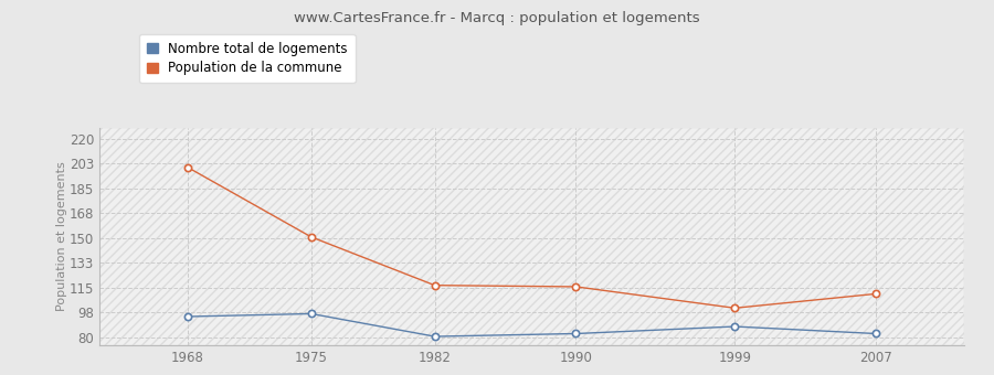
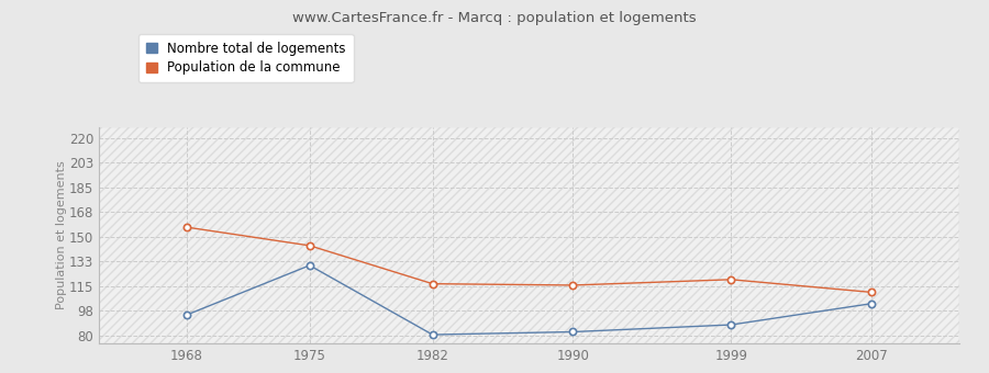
Population de la commune/1968: 200 -> 157
Nombre total de logements/1975: 97 -> 130
Population de la commune/1975: 151 -> 144
Population de la commune/1999: 101 -> 120
Nombre total de logements/2007: 83 -> 103
